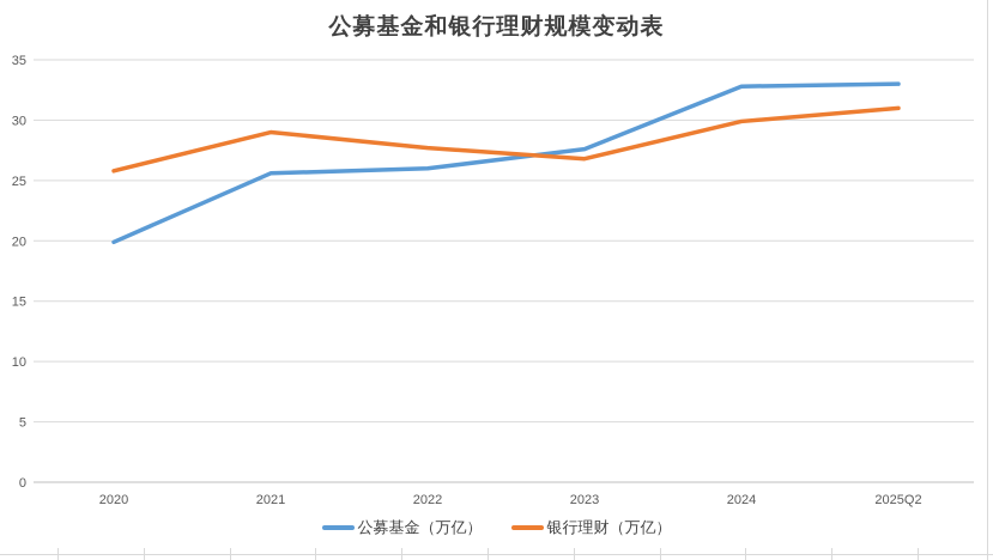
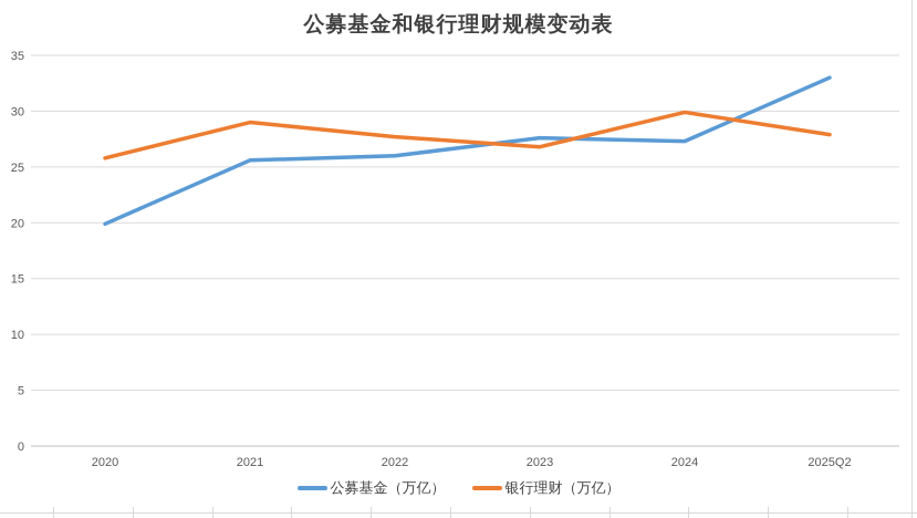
公募基金（万亿）/2024: 32.8 -> 27.3
银行理财（万亿）/2025Q2: 31.0 -> 27.9
